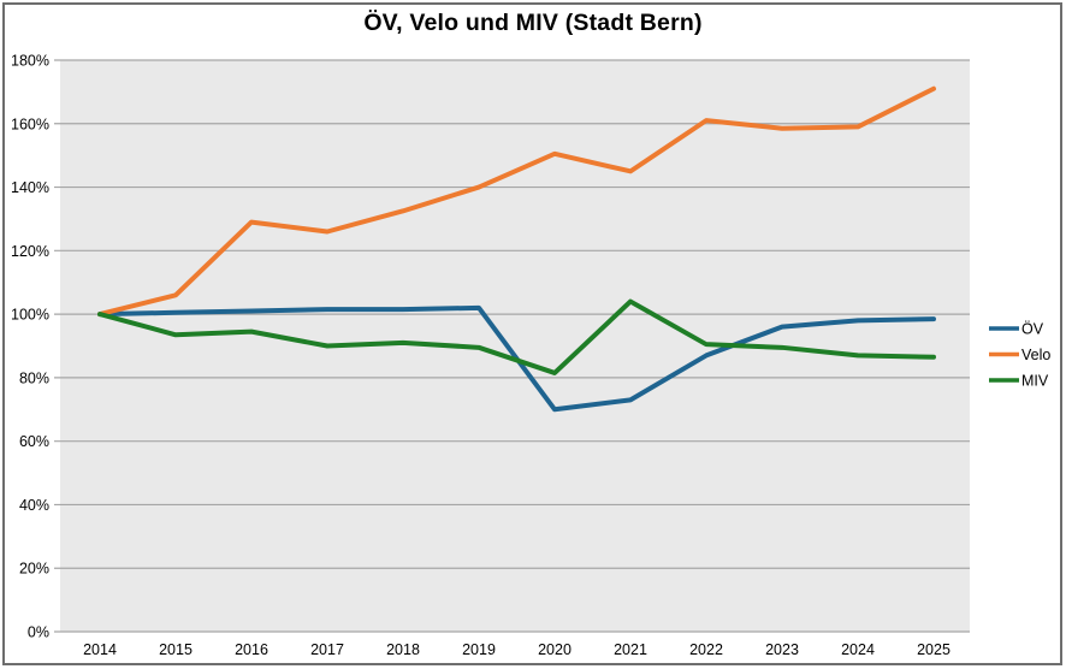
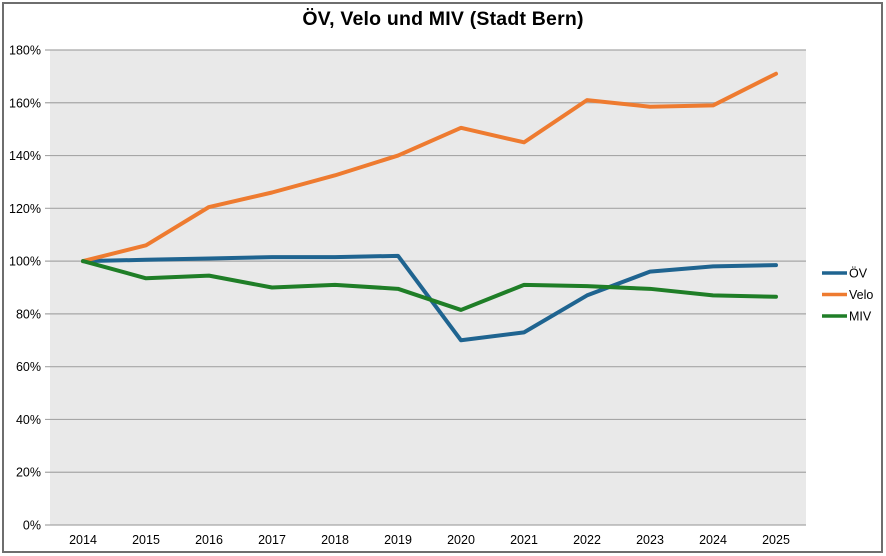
Velo/2016: 129% -> 120%
MIV/2021: 104% -> 91%
